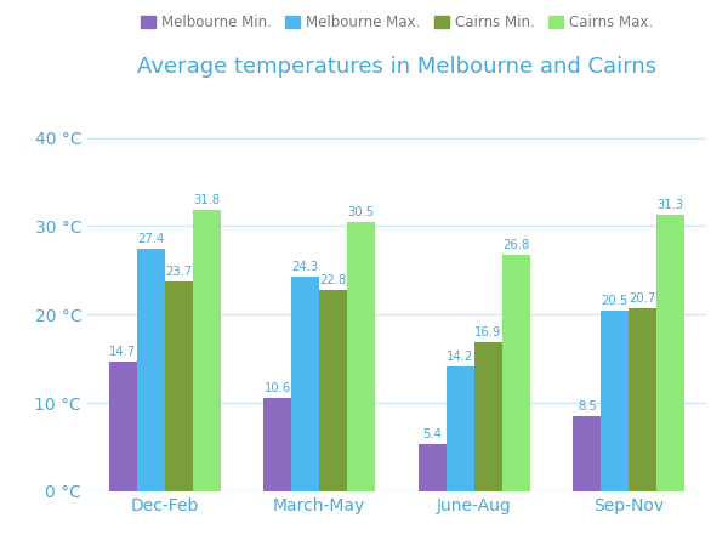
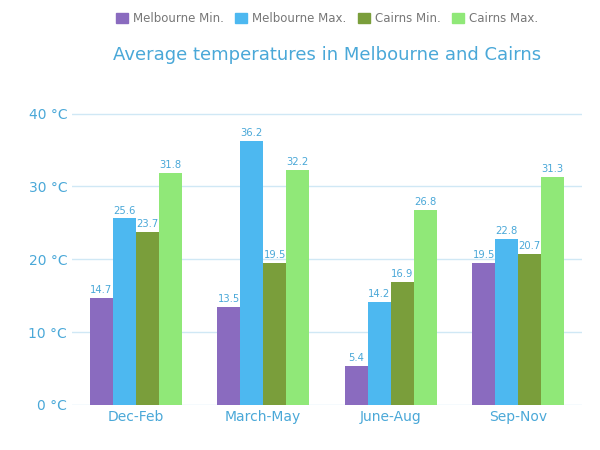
Melbourne Max./Dec-Feb: 27.4 -> 25.6
Melbourne Min./March-May: 10.6 -> 13.5
Melbourne Max./March-May: 24.3 -> 36.2
Cairns Min./March-May: 22.8 -> 19.5
Cairns Max./March-May: 30.5 -> 32.2
Melbourne Min./Sep-Nov: 8.5 -> 19.5
Melbourne Max./Sep-Nov: 20.5 -> 22.8
